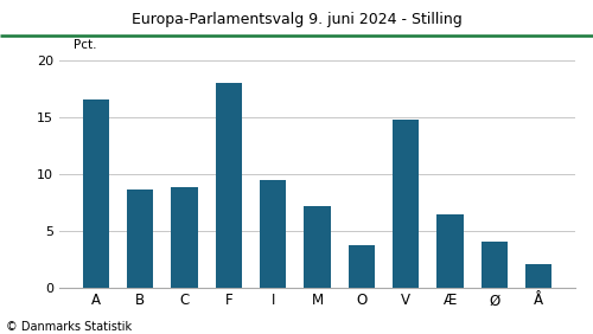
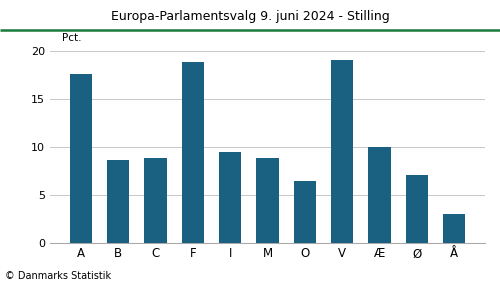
A: 16.5 -> 17.6
F: 18.0 -> 18.8
M: 7.1 -> 8.8
O: 3.7 -> 6.4
V: 14.8 -> 19.0
Æ: 6.4 -> 10.0
Ø: 4.0 -> 7.0
Å: 2.0 -> 3.0
